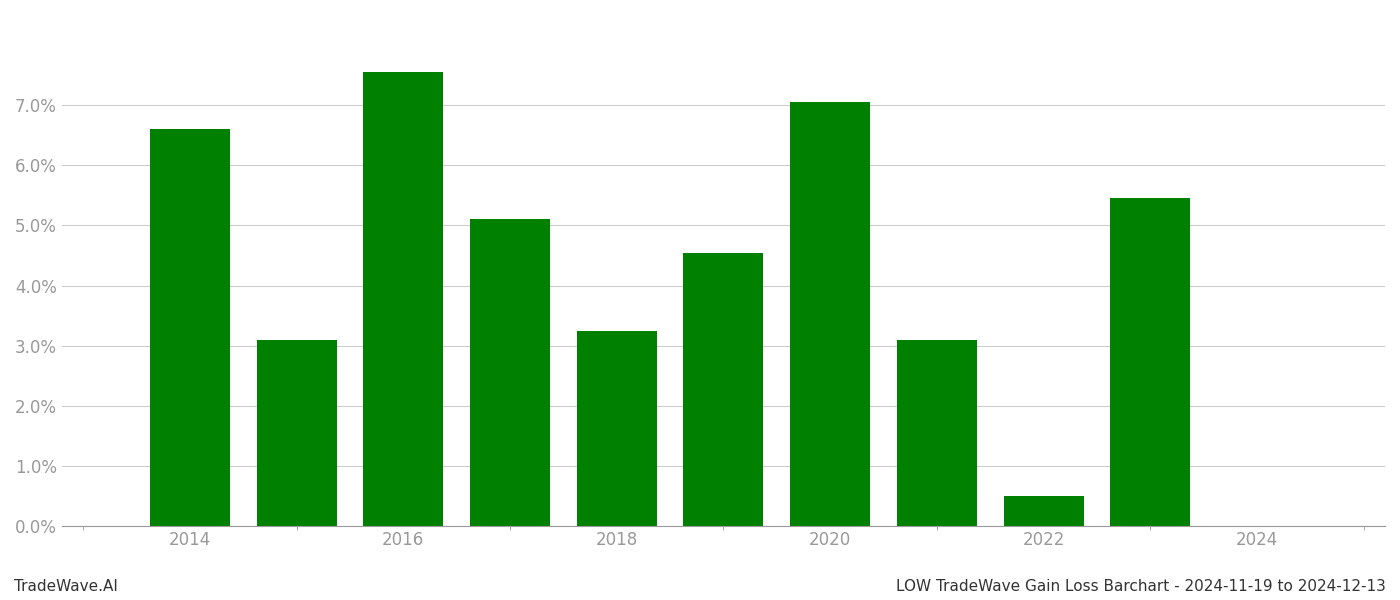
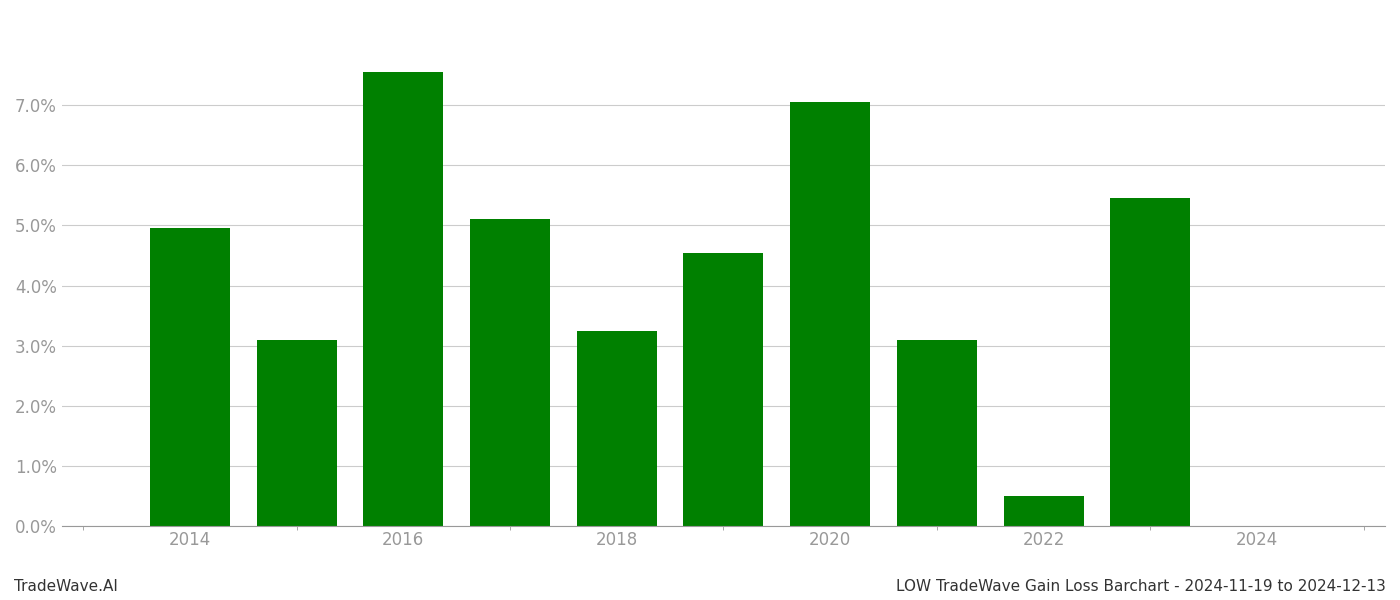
2014: 6.60% -> 4.95%
